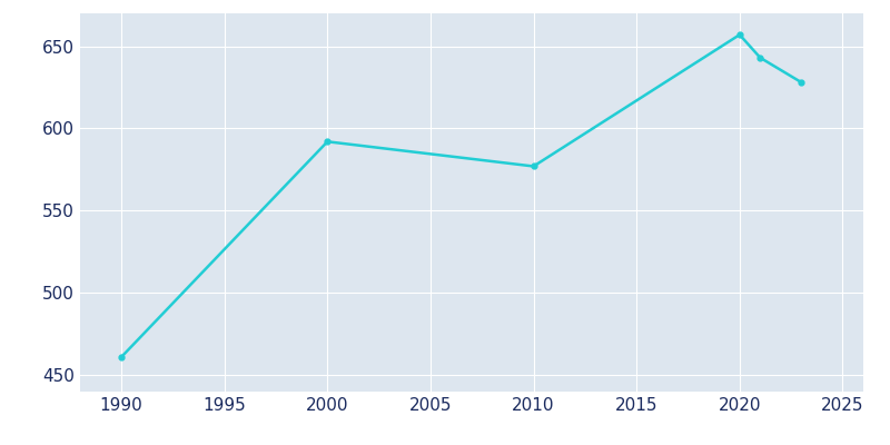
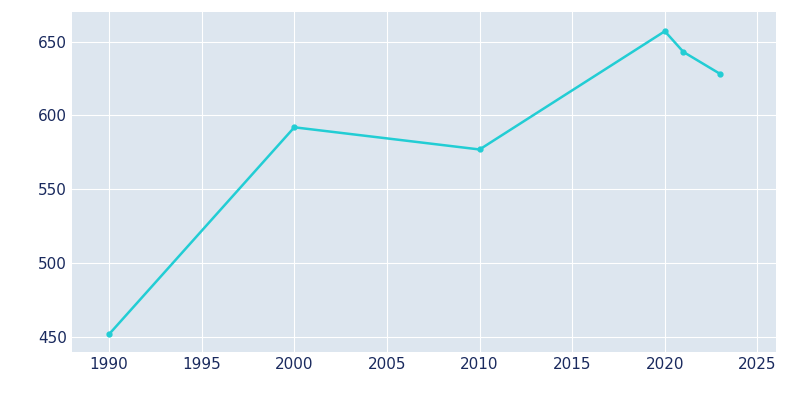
1990: 461 -> 452
